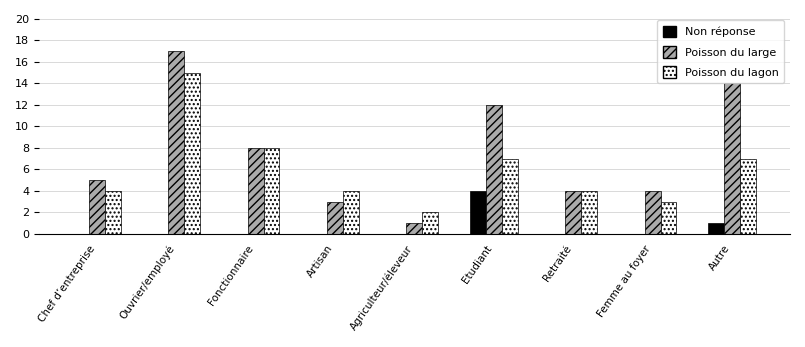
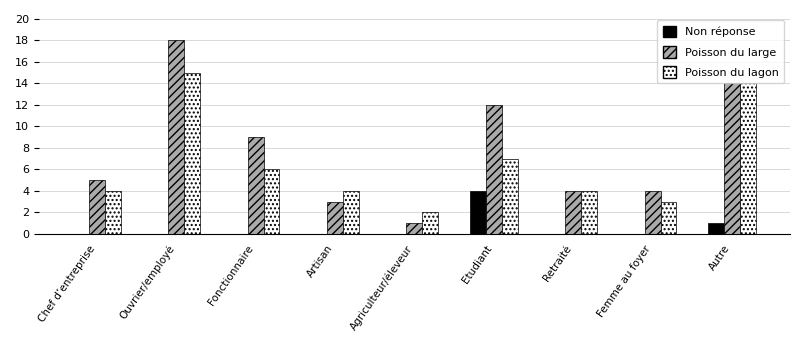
Poisson du large/Ouvrier/employé: 17 -> 18
Poisson du large/Fonctionnaire: 8 -> 9
Poisson du lagon/Fonctionnaire: 8 -> 6
Poisson du lagon/Autre: 7 -> 14
